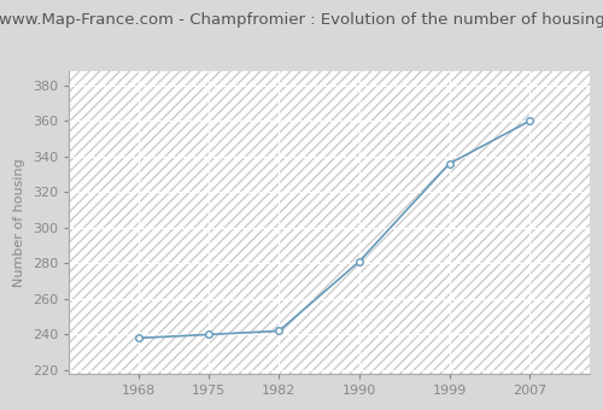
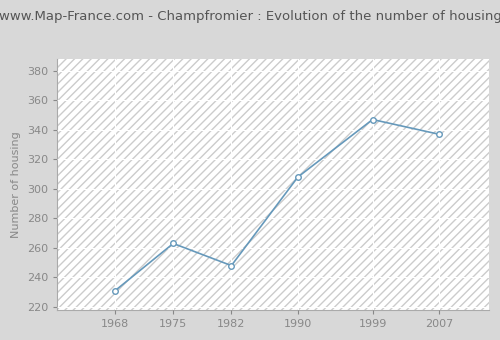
1968: 238 -> 231
1975: 240 -> 263
1982: 242 -> 248
1990: 281 -> 308
1999: 336 -> 347
2007: 360 -> 337
